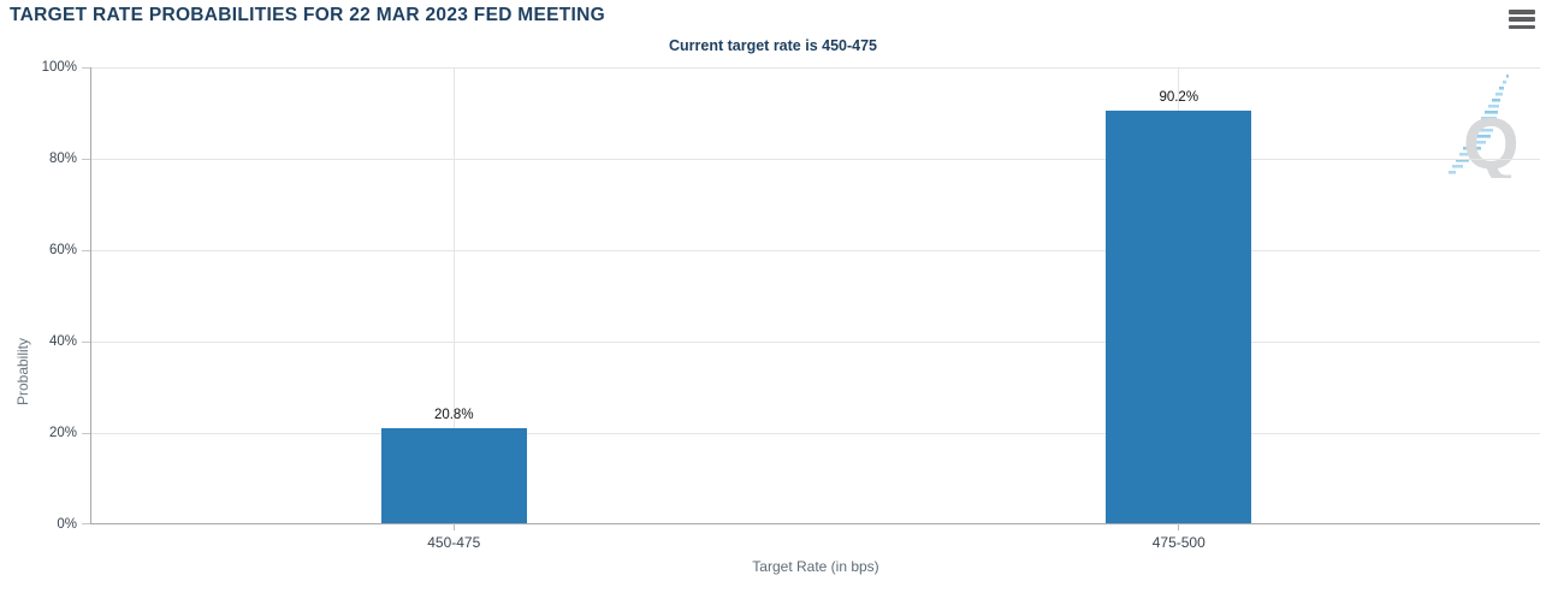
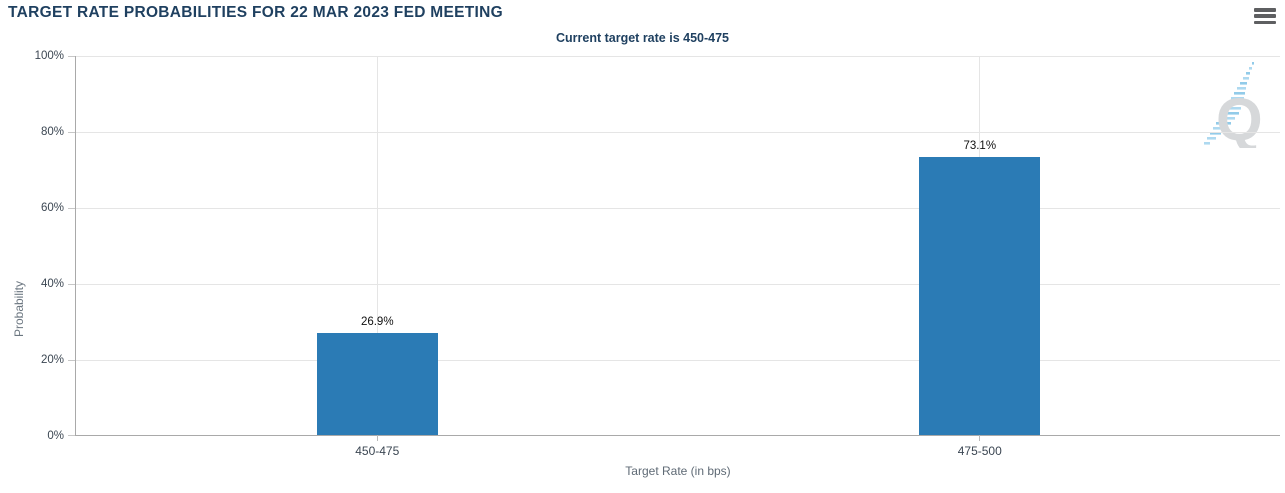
450-475: 20.8% -> 26.9%
475-500: 90.2% -> 73.1%
